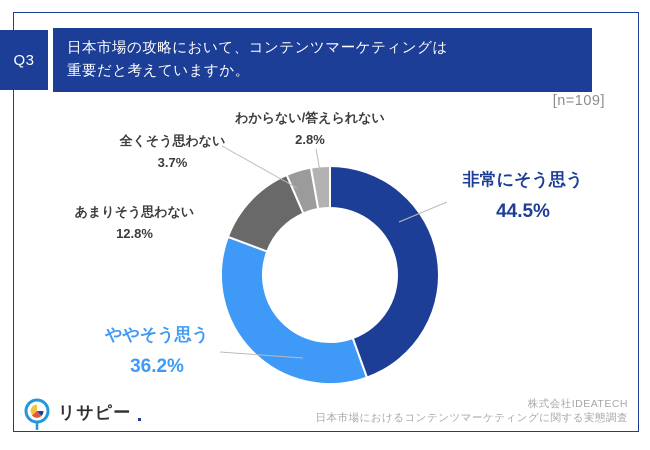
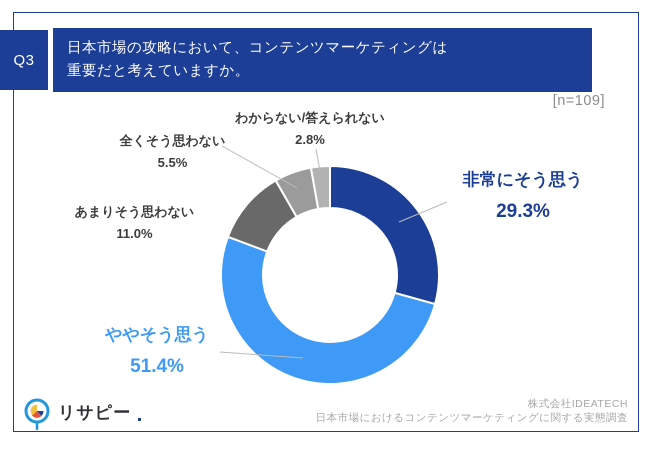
非常にそう思う: 44.5% -> 29.3%
ややそう思う: 36.2% -> 51.4%
あまりそう思わない: 12.8% -> 11.0%
全くそう思わない: 3.7% -> 5.5%
